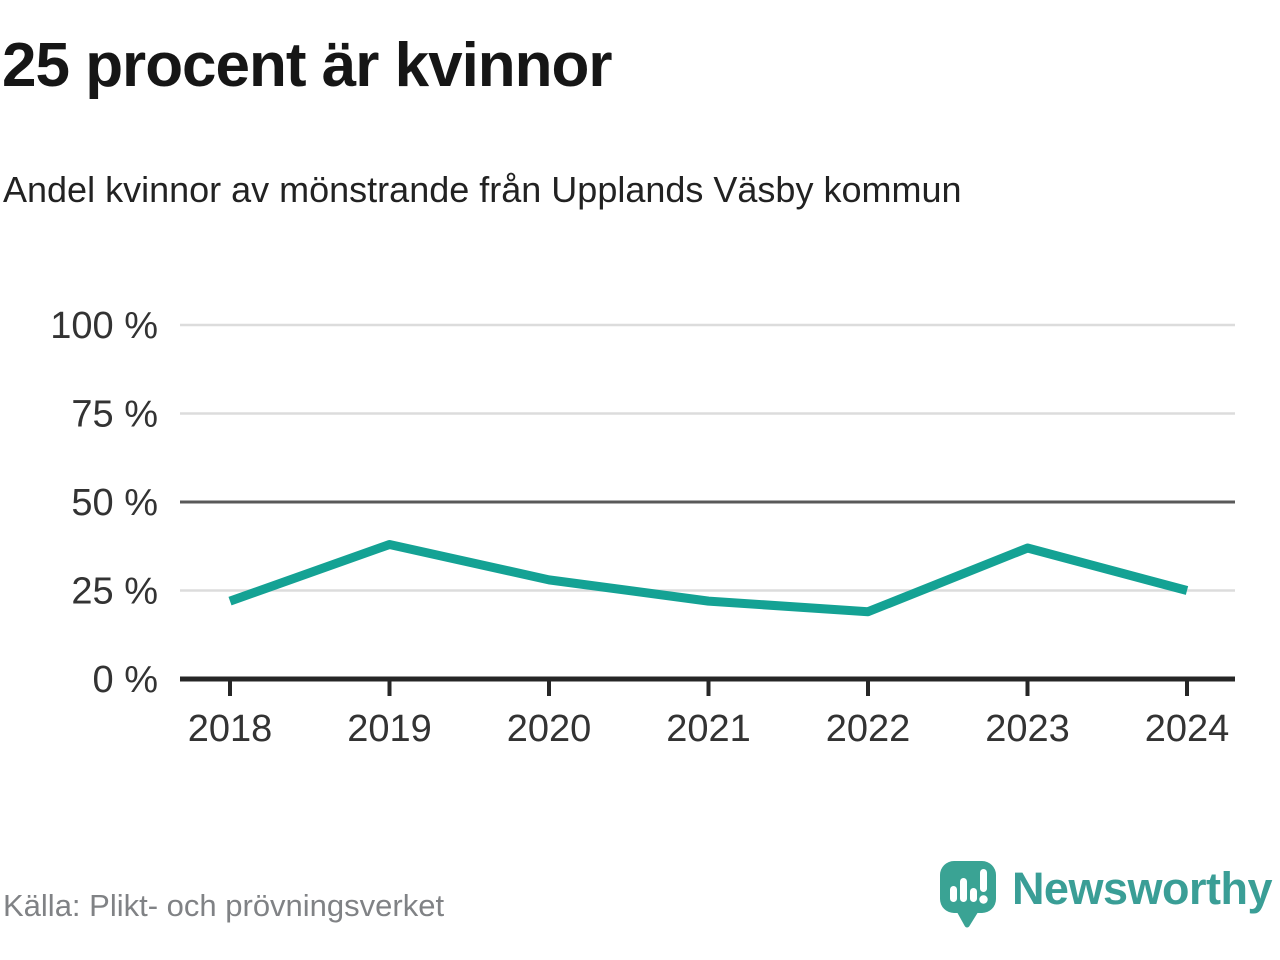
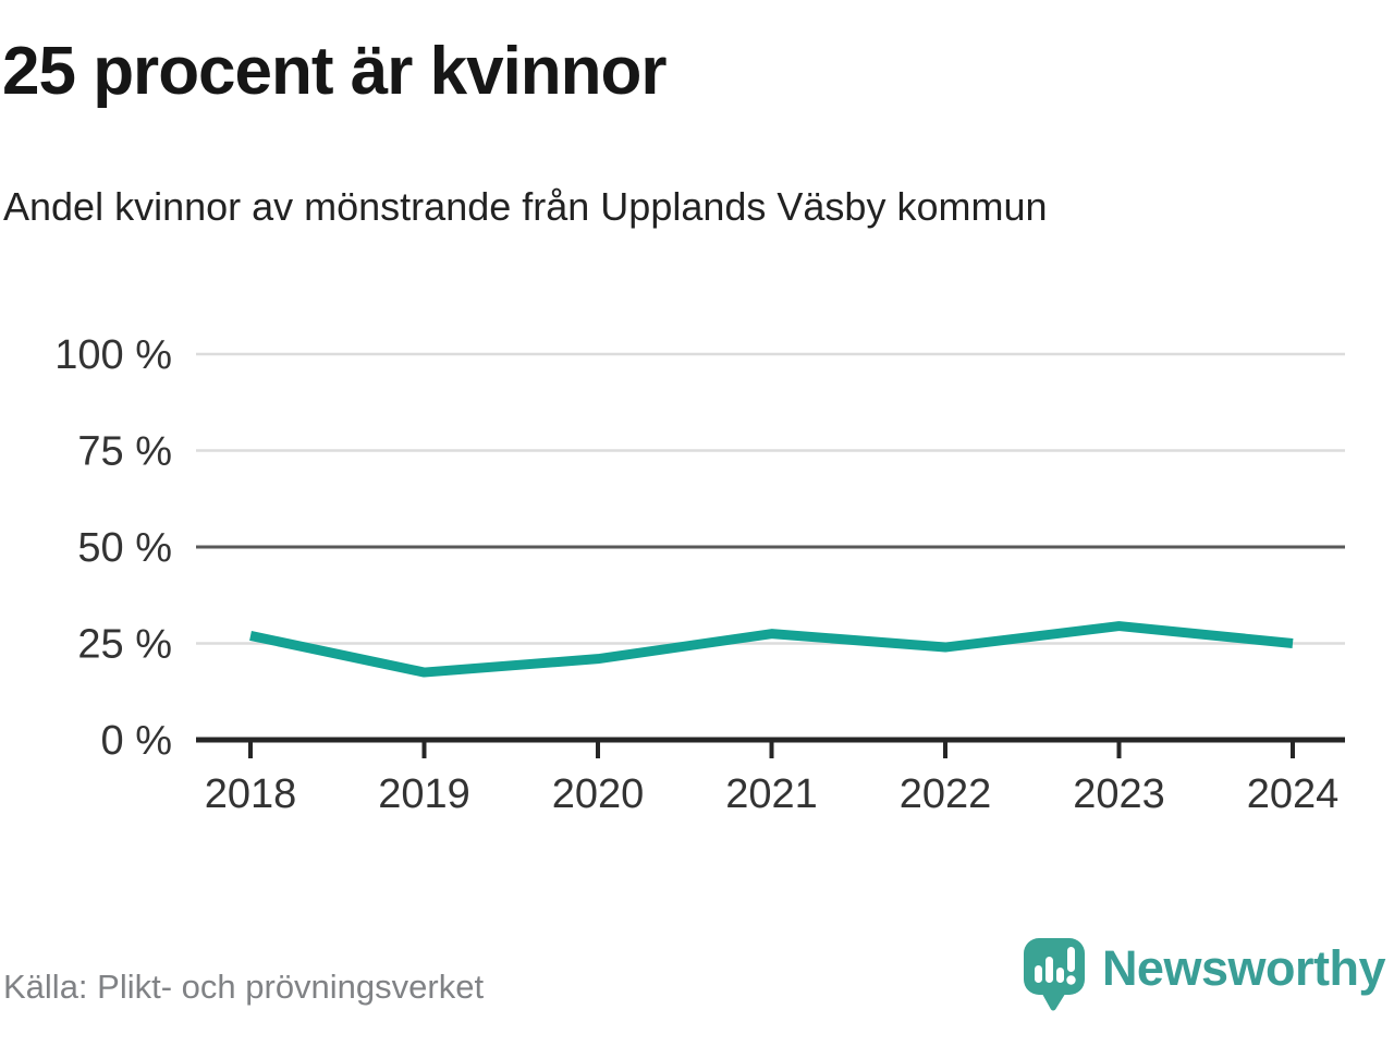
2018: 22% -> 27%
2019: 38% -> 18%
2020: 28% -> 21%
2021: 22% -> 28%
2022: 19% -> 24%
2023: 37% -> 30%
